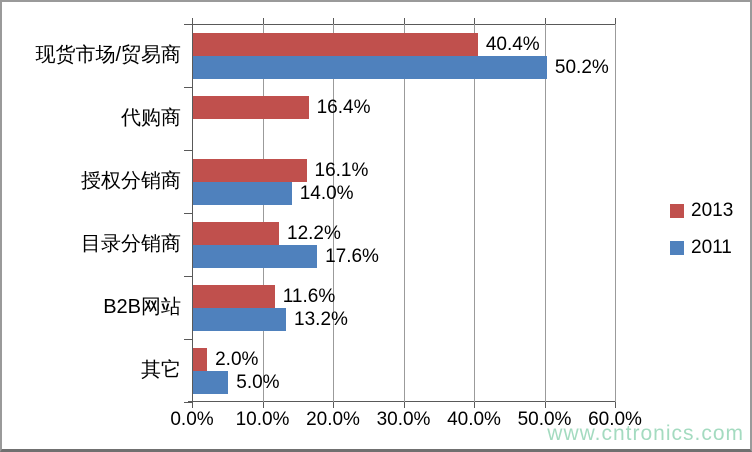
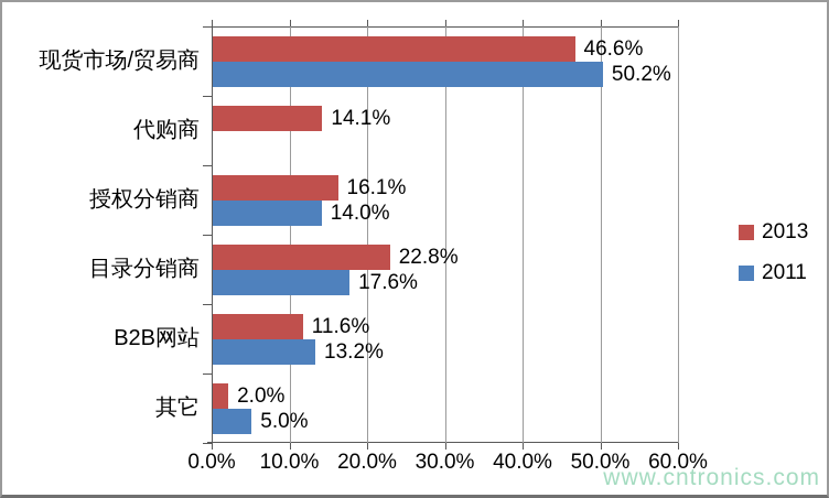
2013/现货市场/贸易商: 40.4% -> 46.6%
2013/代购商: 16.4% -> 14.1%
2013/目录分销商: 12.2% -> 22.8%
